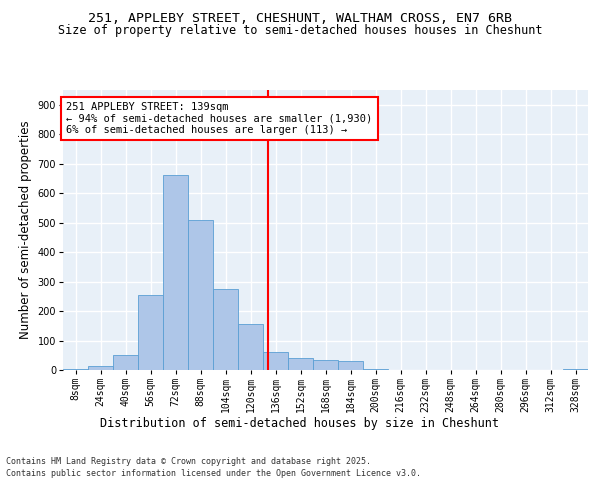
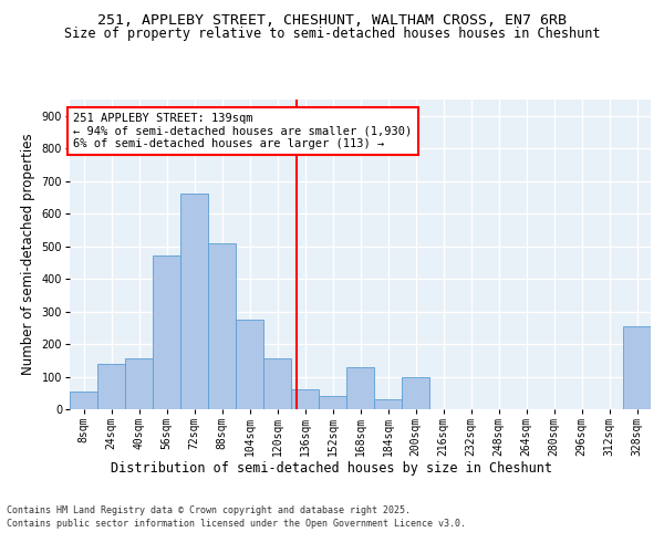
8sqm: 5 -> 55
24sqm: 15 -> 140
40sqm: 50 -> 155
56sqm: 255 -> 470
168sqm: 35 -> 130
200sqm: 5 -> 100
328sqm: 5 -> 255
